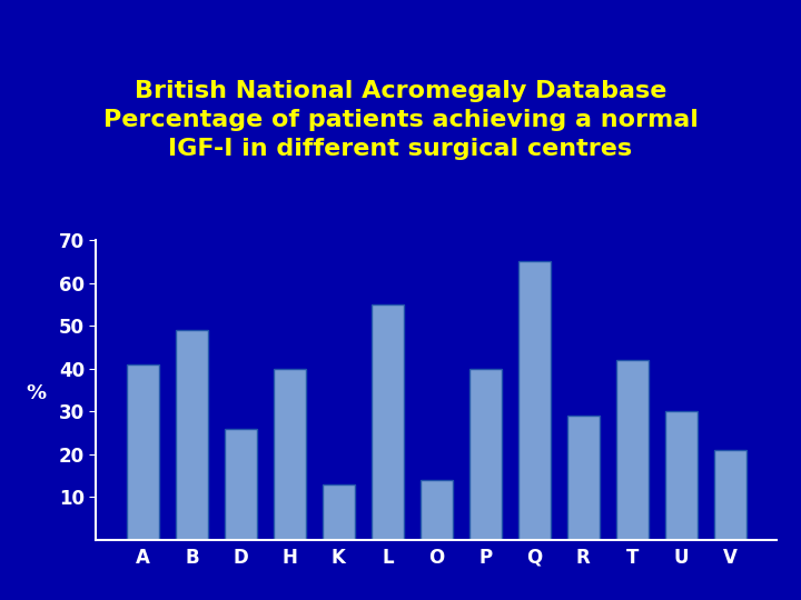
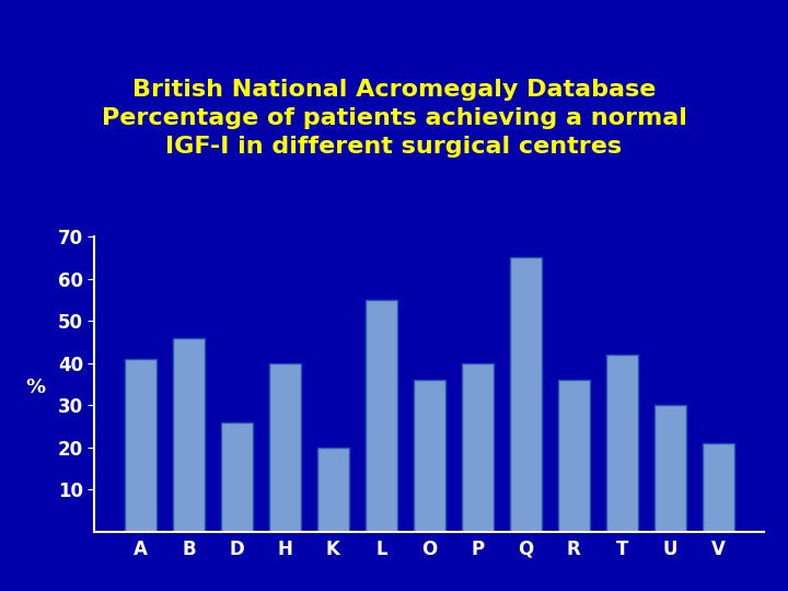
B: 49 -> 46
K: 13 -> 20
O: 14 -> 36
R: 29 -> 36
